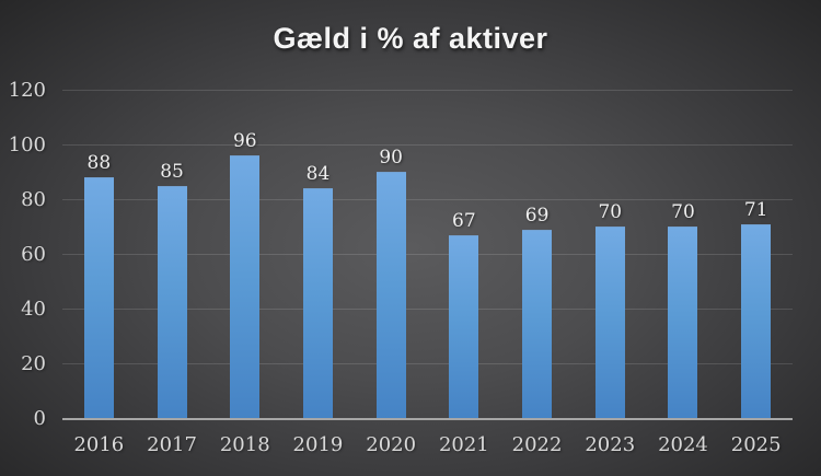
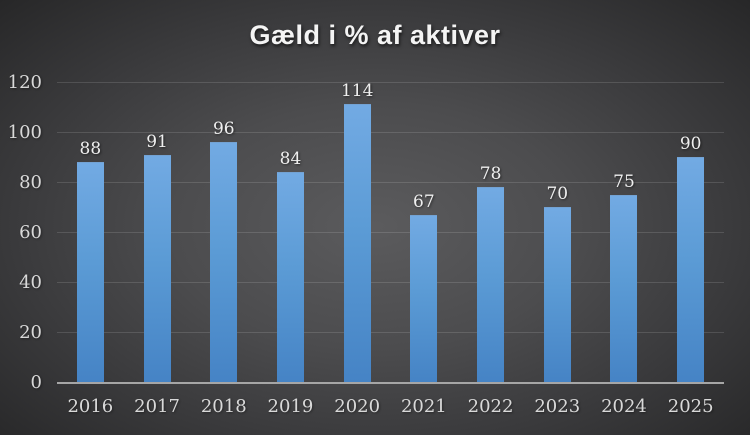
2017: 85 -> 91
2020: 90 -> 114
2022: 69 -> 78
2024: 70 -> 75
2025: 71 -> 90
